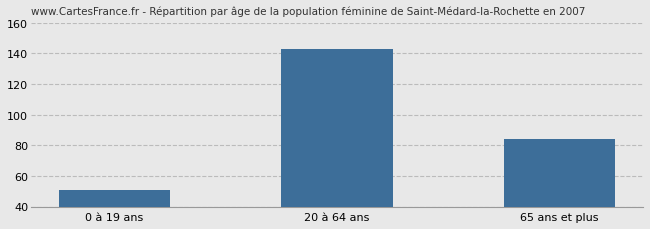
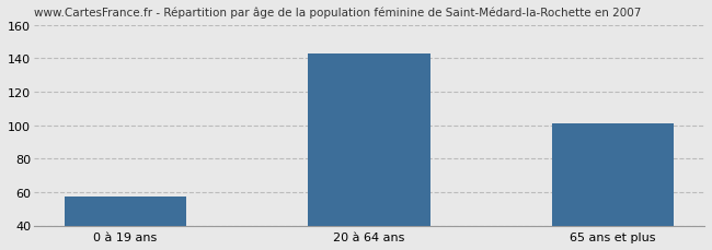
0 à 19 ans: 51 -> 57
65 ans et plus: 84 -> 101
